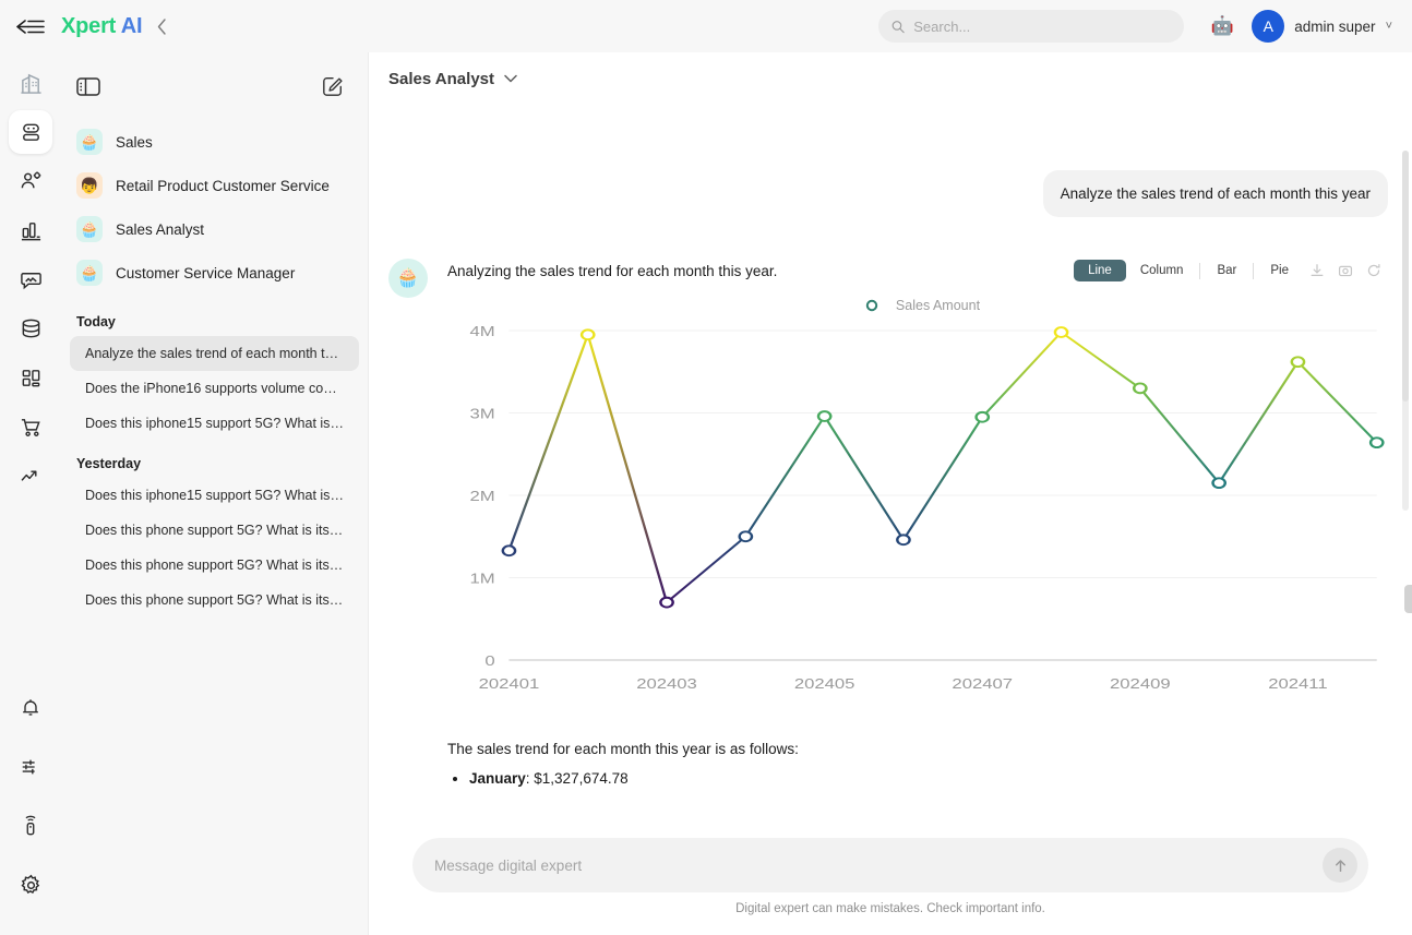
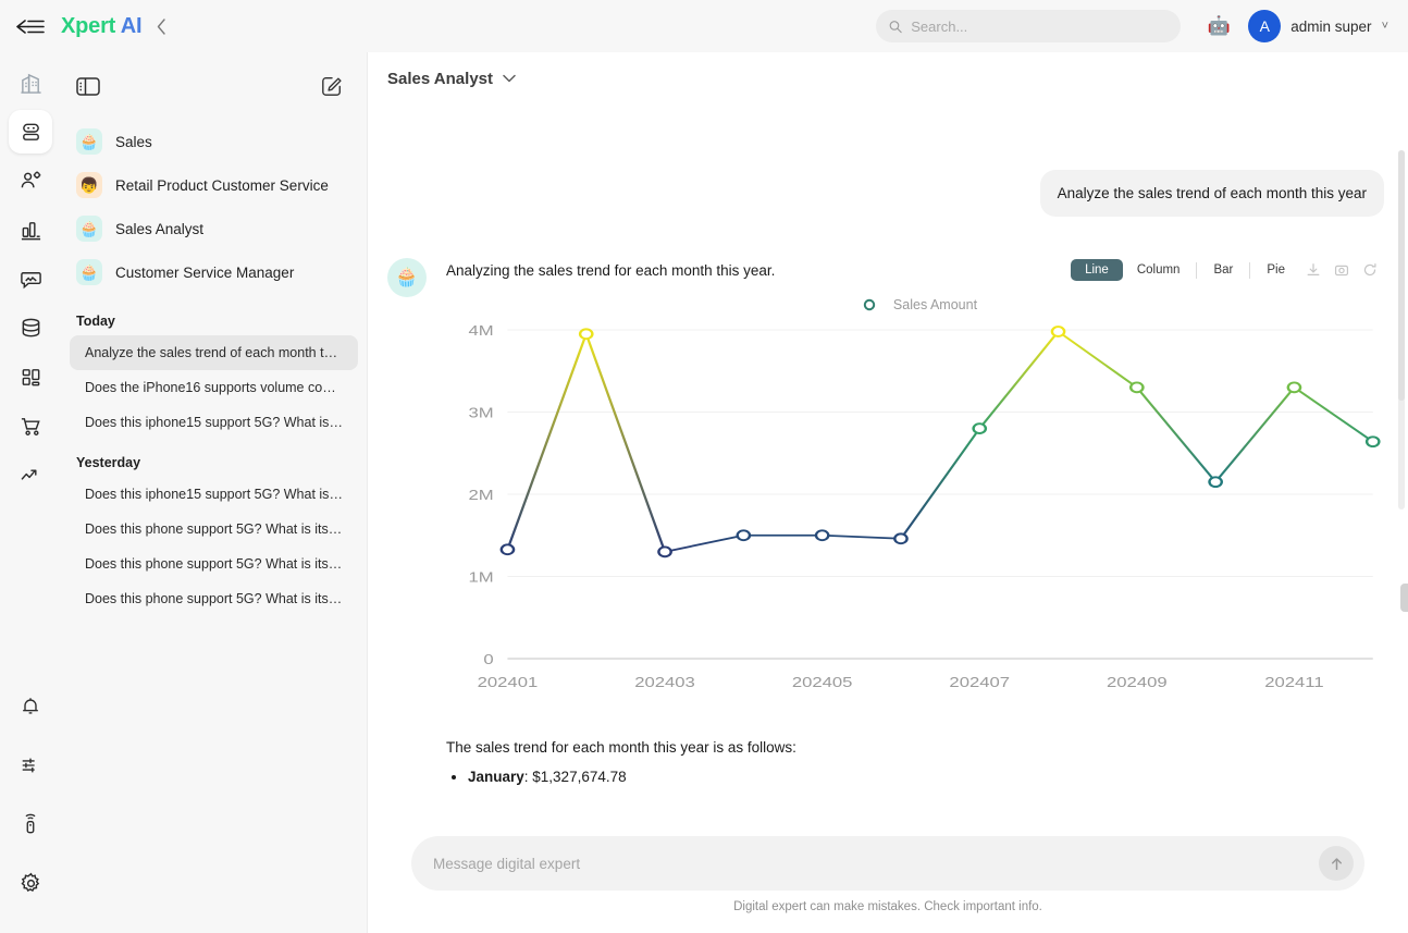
202403: 0.7M -> 1.3M
202405: 3.0M -> 1.5M
202407: 3.0M -> 2.8M
202411: 3.6M -> 3.3M
